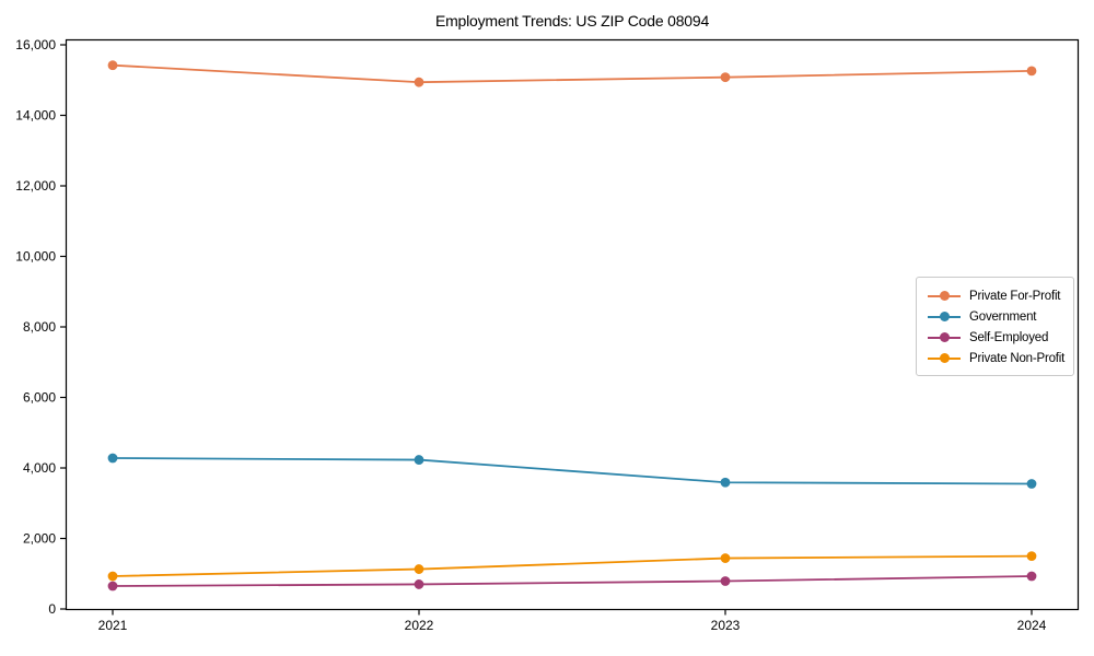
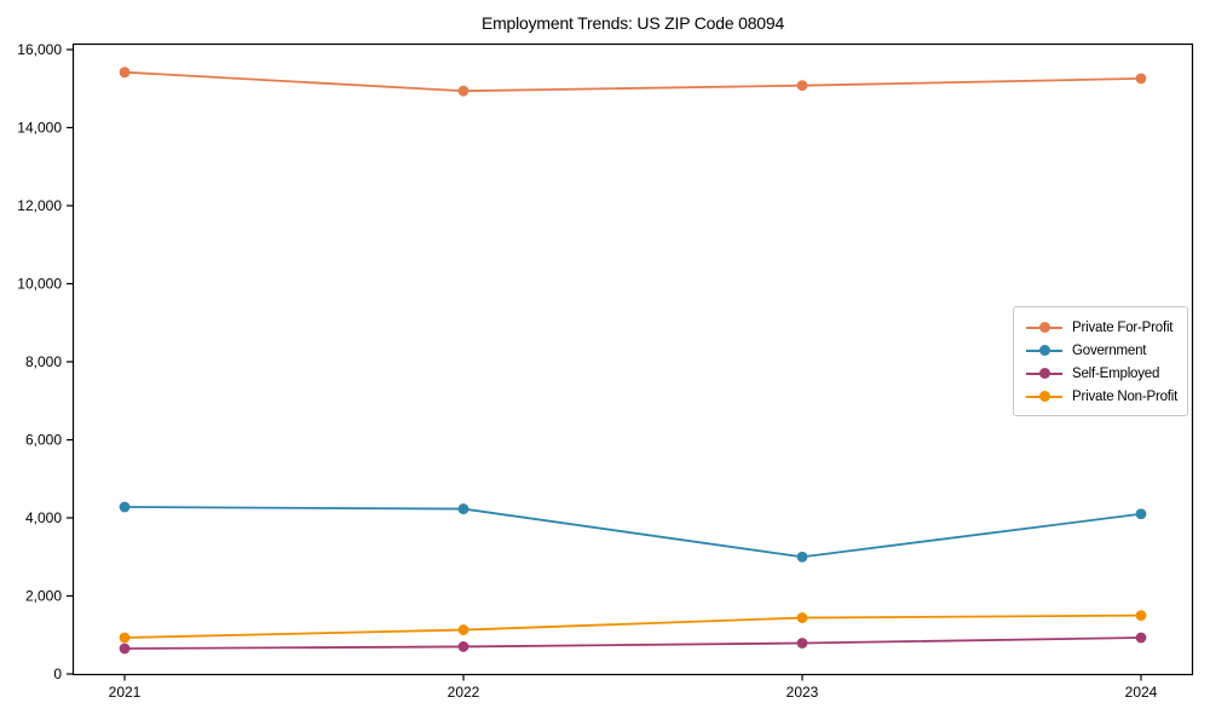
Government/2023: 3600 -> 3000
Government/2024: 3600 -> 4100
